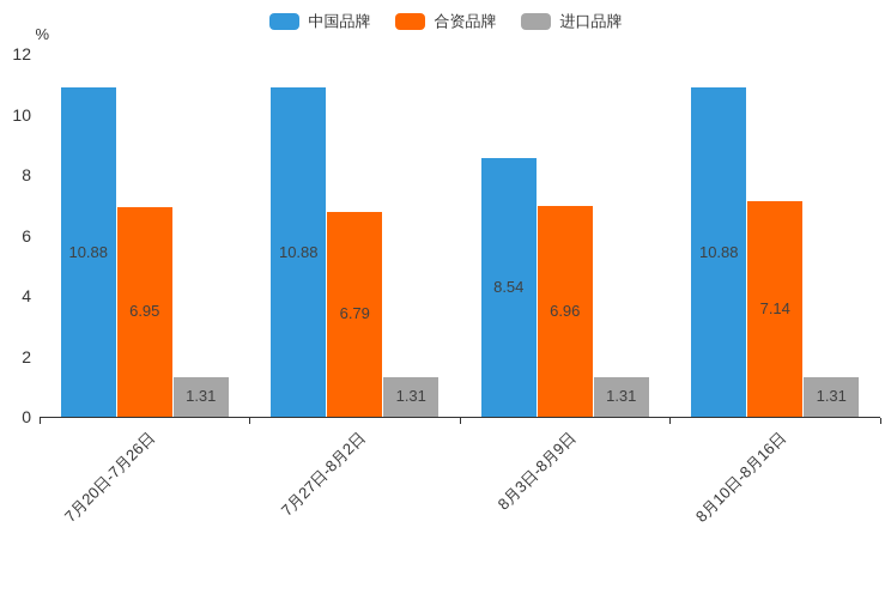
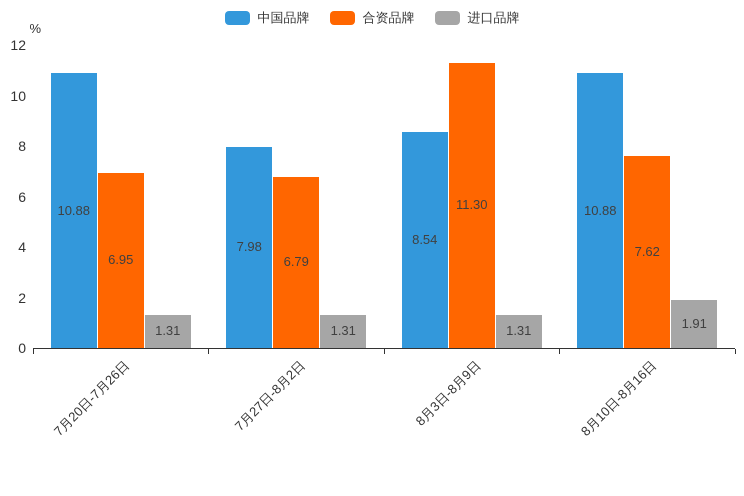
中国品牌/7月27日-8月2日: 10.88 -> 7.98
合资品牌/8月3日-8月9日: 6.96 -> 11.30
合资品牌/8月10日-8月16日: 7.14 -> 7.62
进口品牌/8月10日-8月16日: 1.31 -> 1.91
